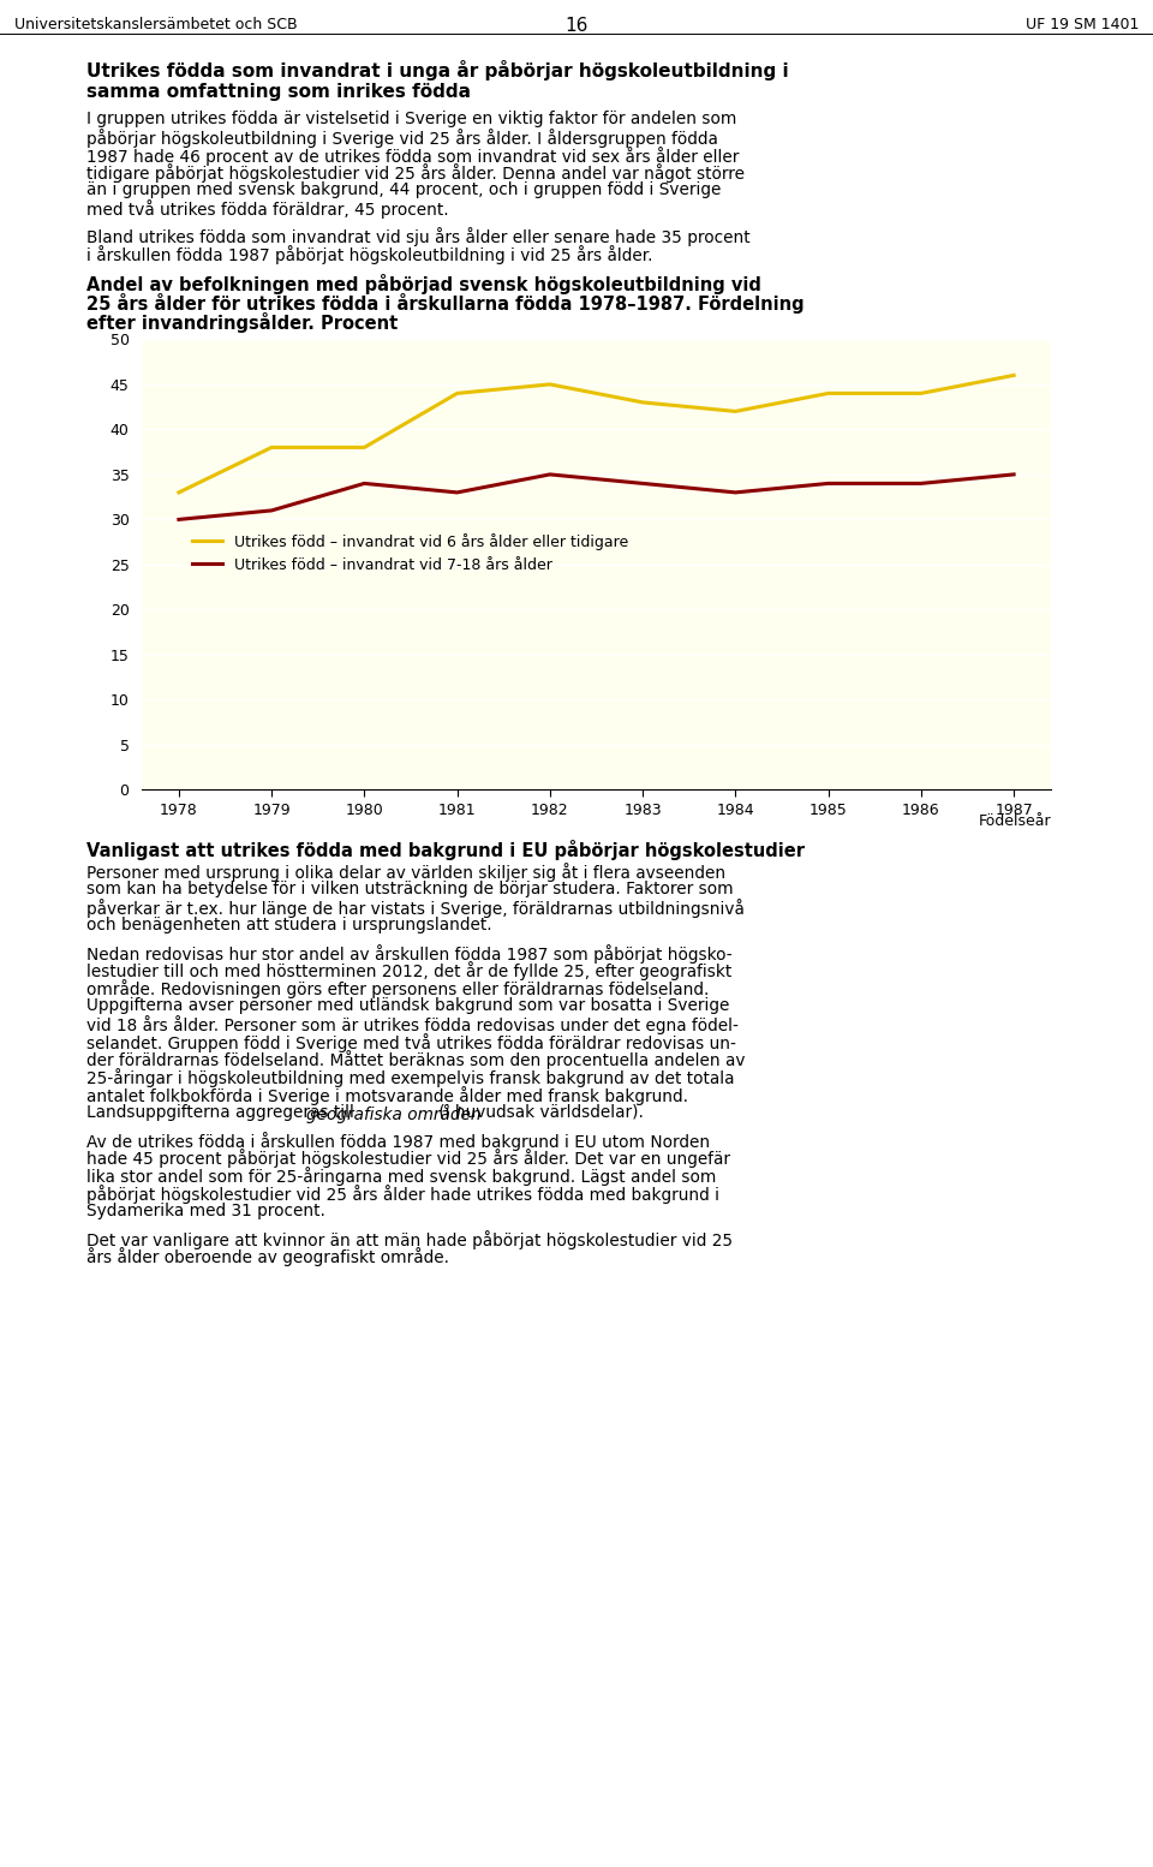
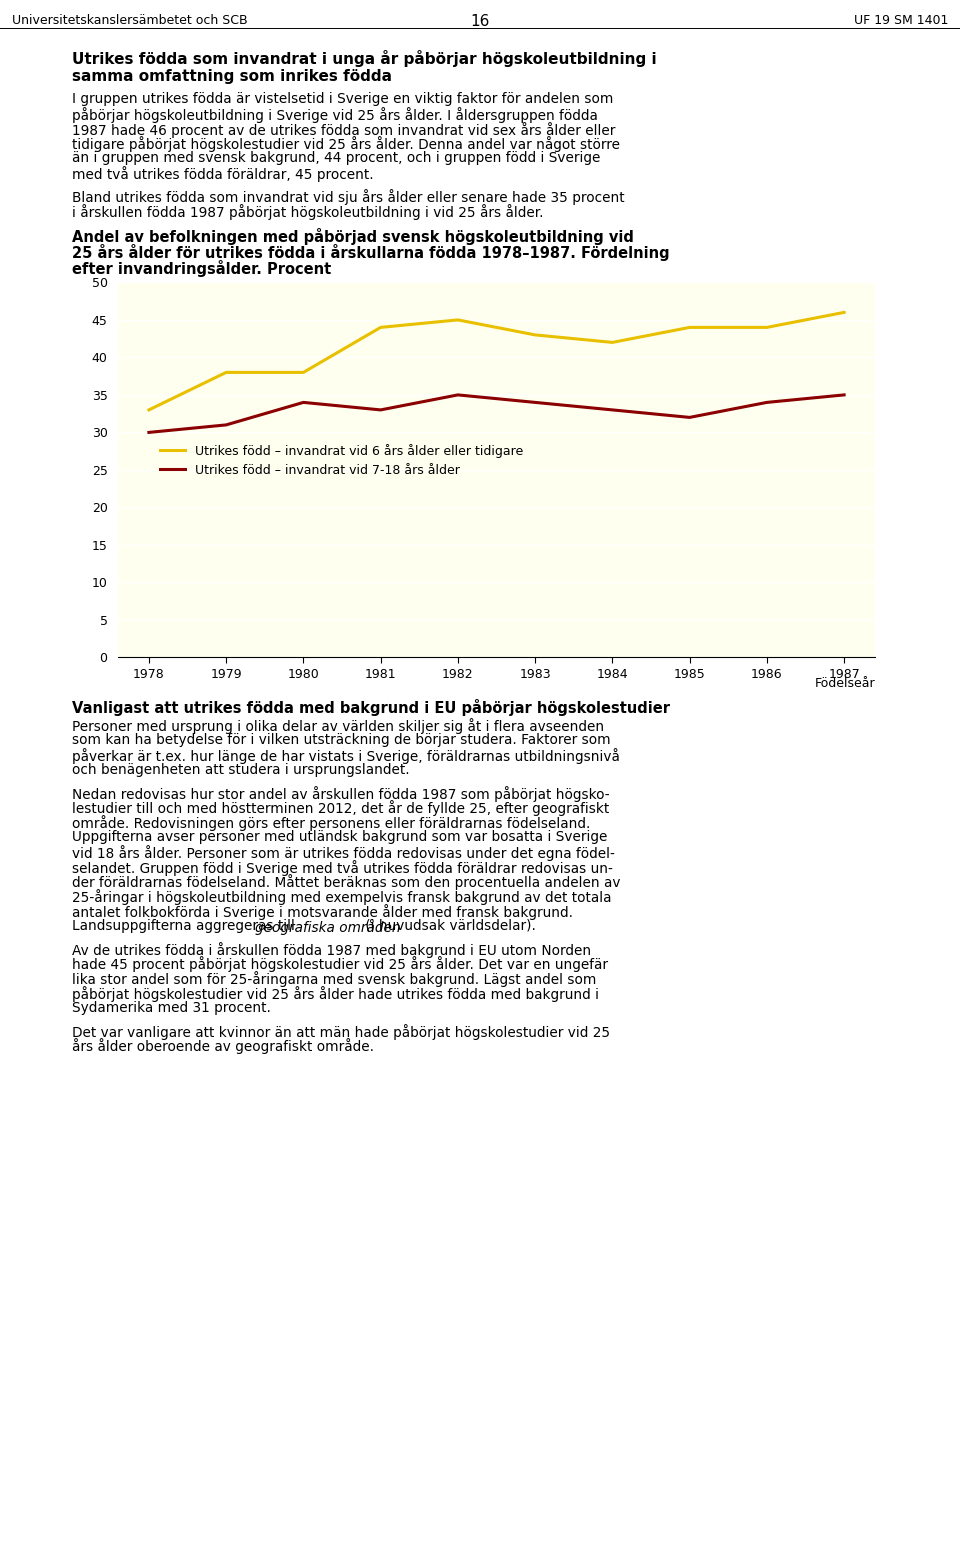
Utrikes född – invandrat vid 7-18 års ålder/1985: 34 -> 32
